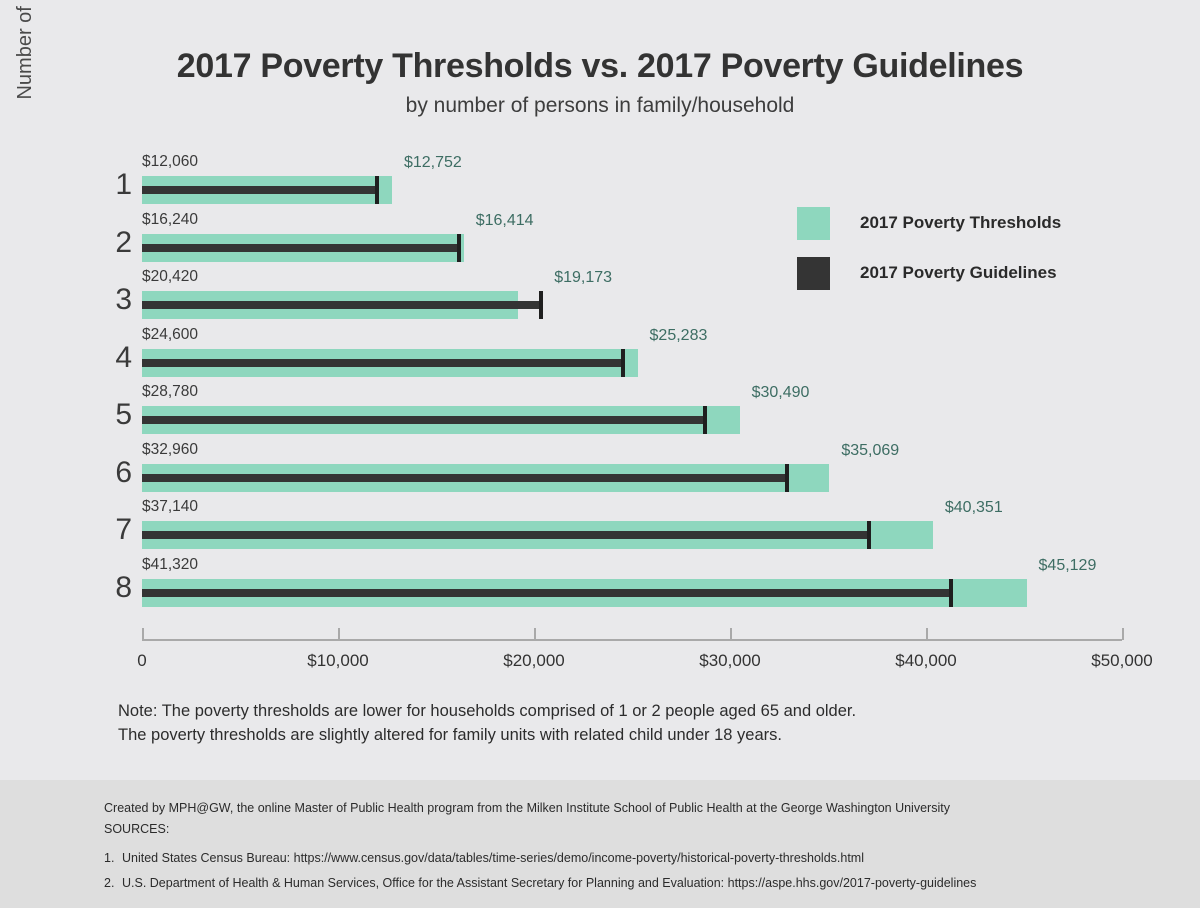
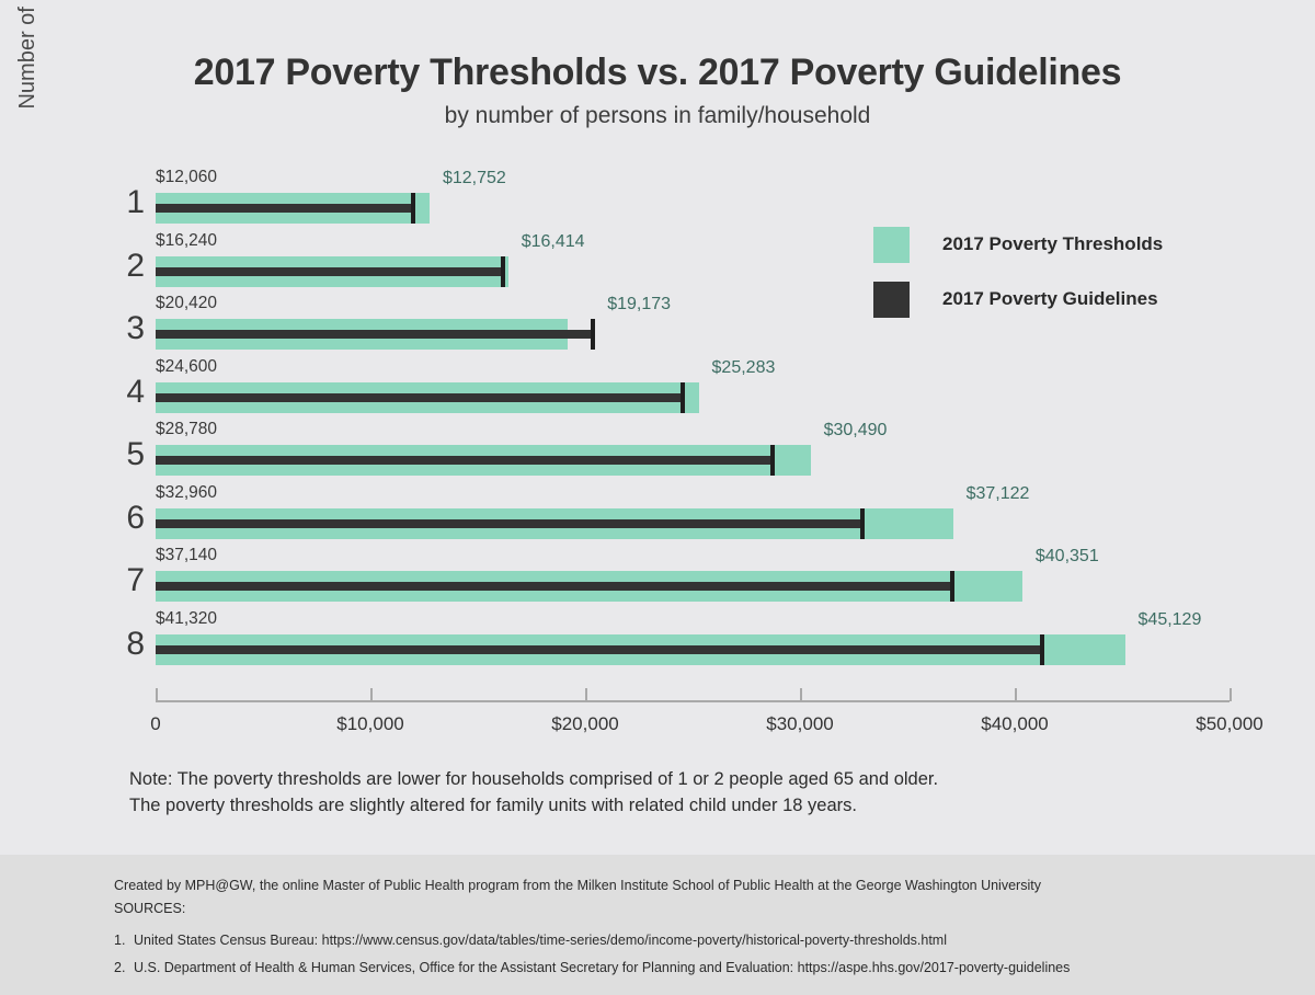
2017 Poverty Thresholds/6: $35,069 -> $37,122
